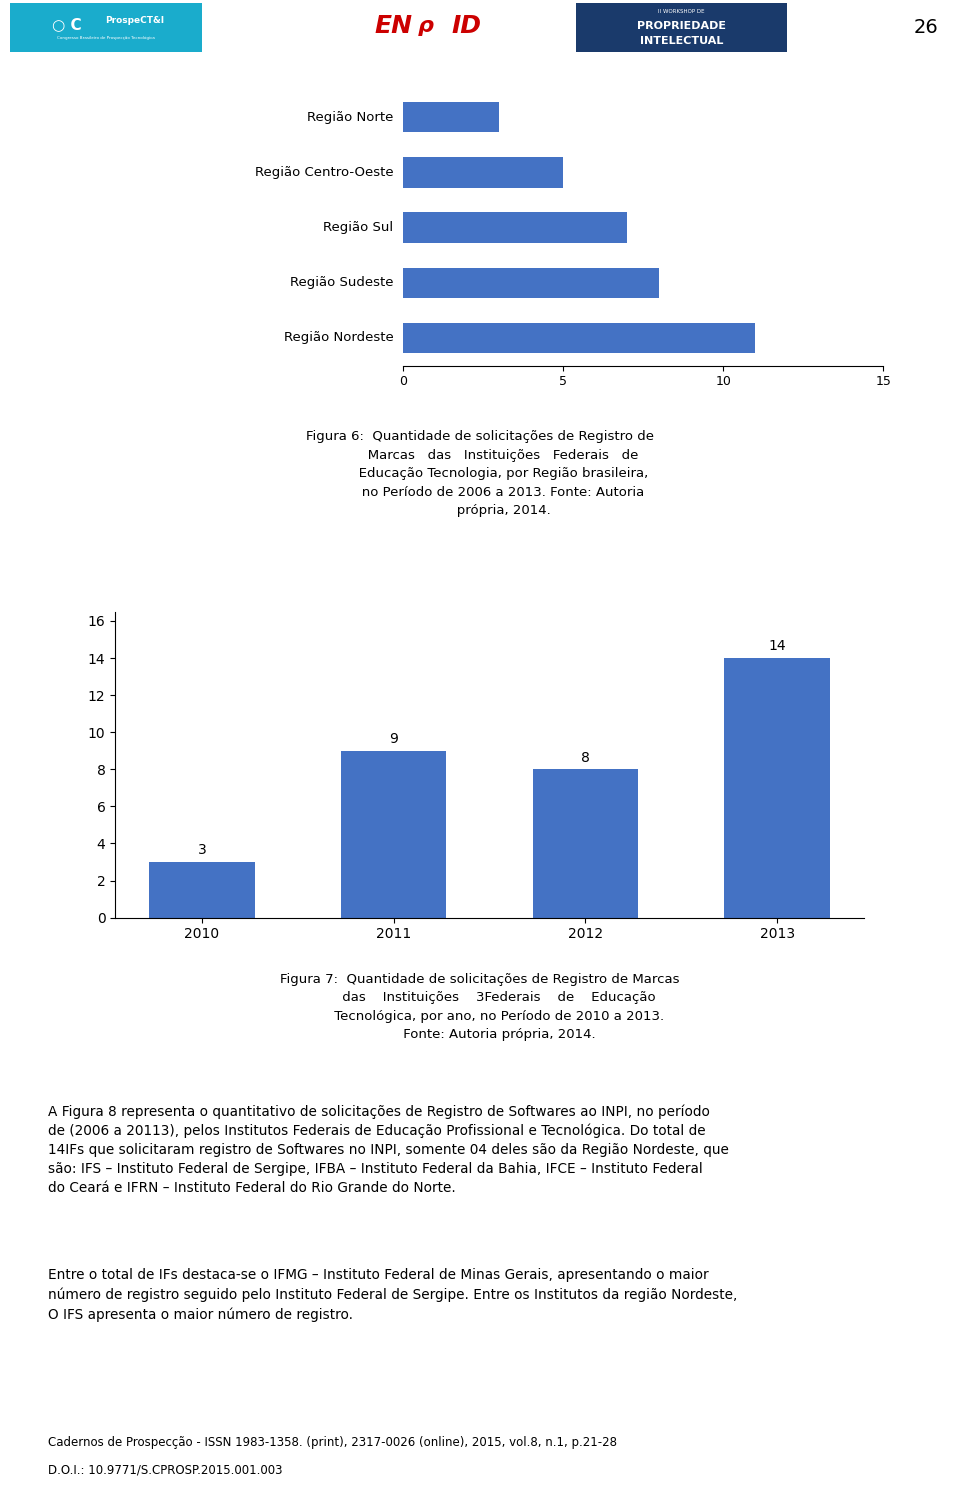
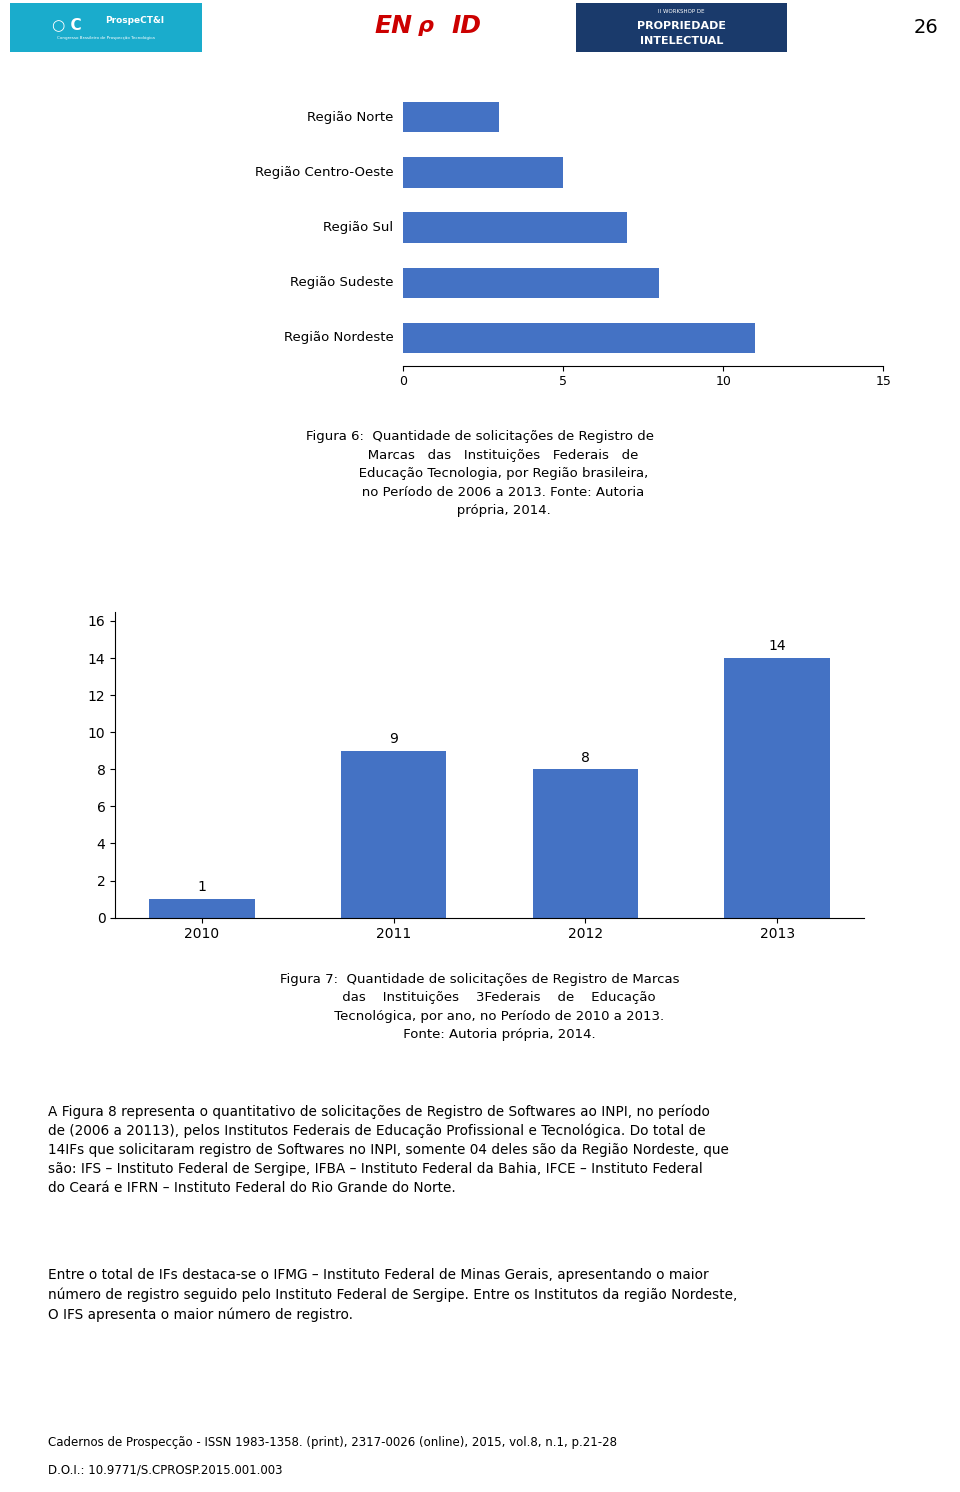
2010: 3 -> 1
